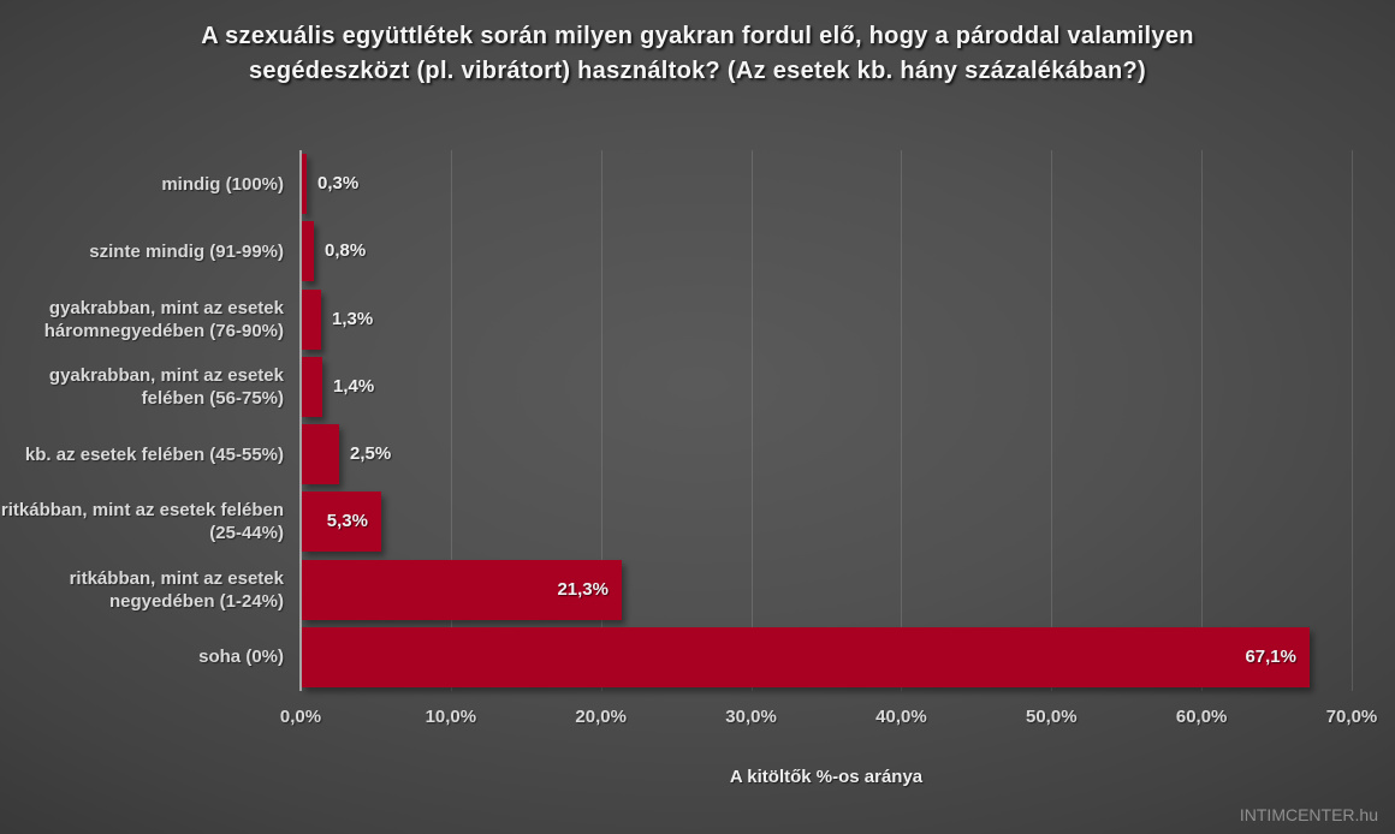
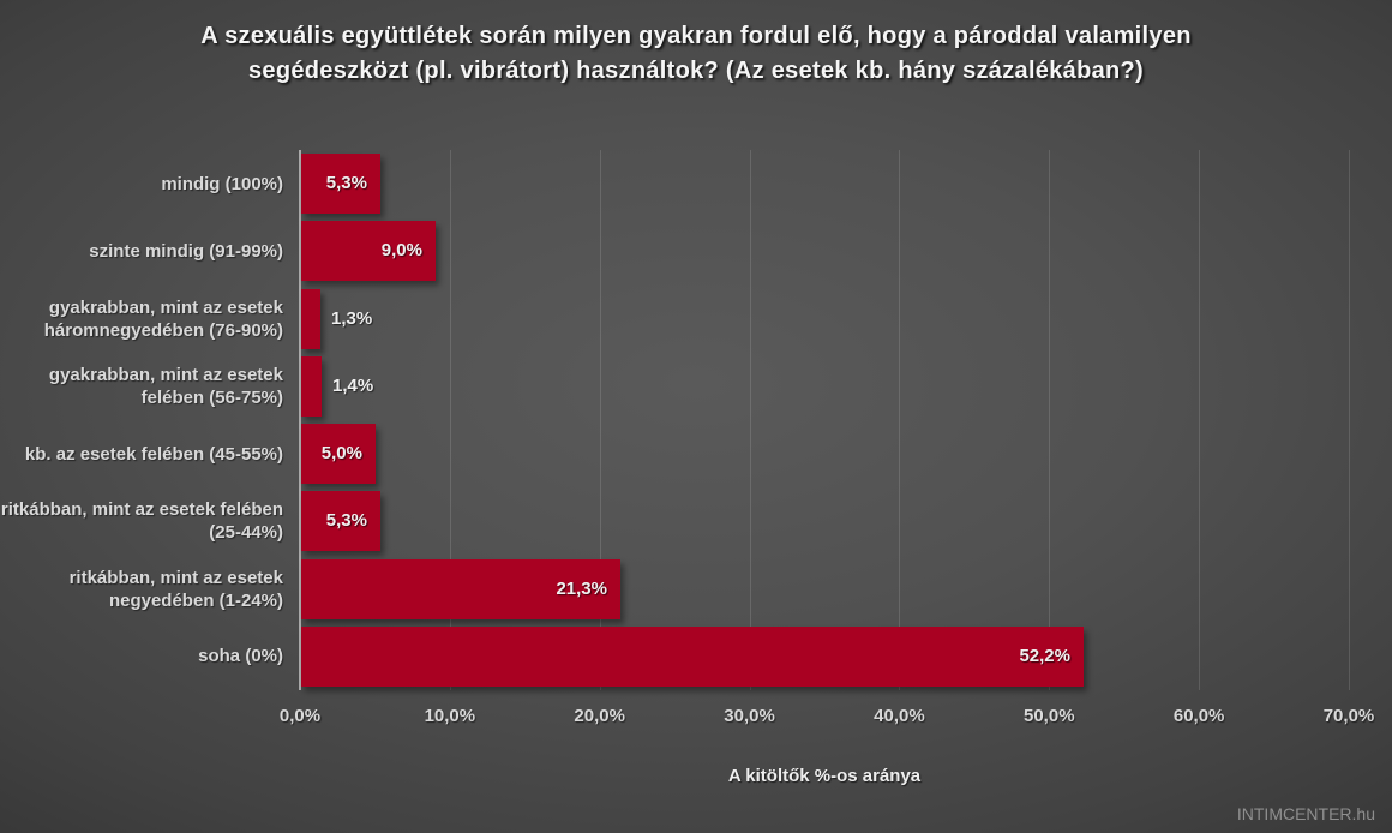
mindig (100%): 0,3% -> 5,3%
szinte mindig (91-99%): 0,8% -> 9,0%
kb. az esetek felében (45-55%): 2,5% -> 5,0%
soha (0%): 67,1% -> 52,2%
